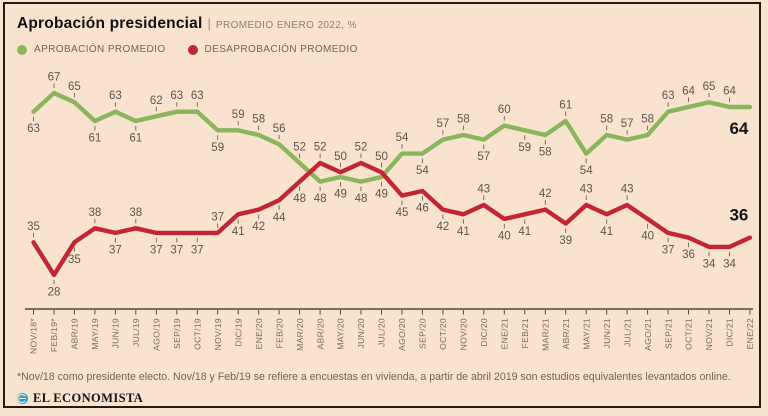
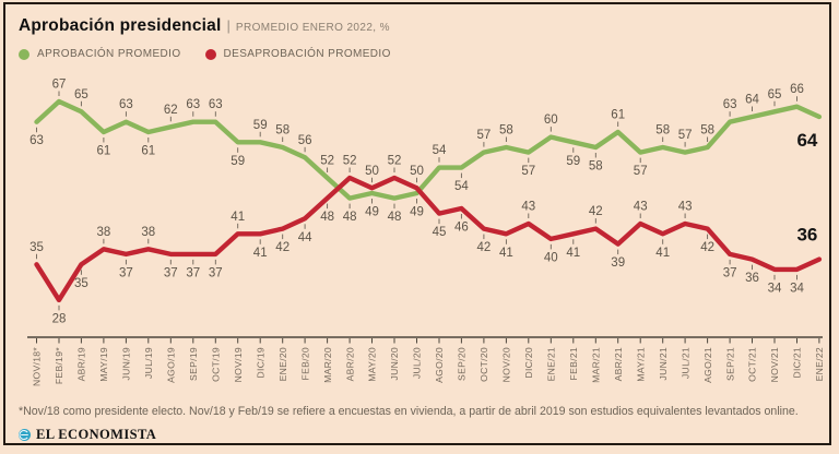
DESAPROBACIÓN PROMEDIO/NOV/19: 37 -> 41
APROBACIÓN PROMEDIO/MAY/21: 54 -> 57
DESAPROBACIÓN PROMEDIO/AGO/21: 40 -> 42
APROBACIÓN PROMEDIO/DIC/21: 64 -> 66
